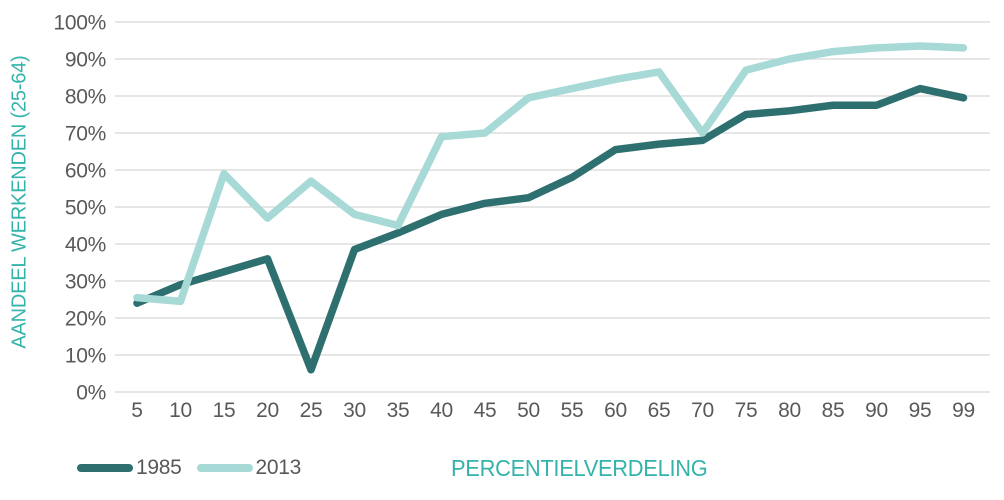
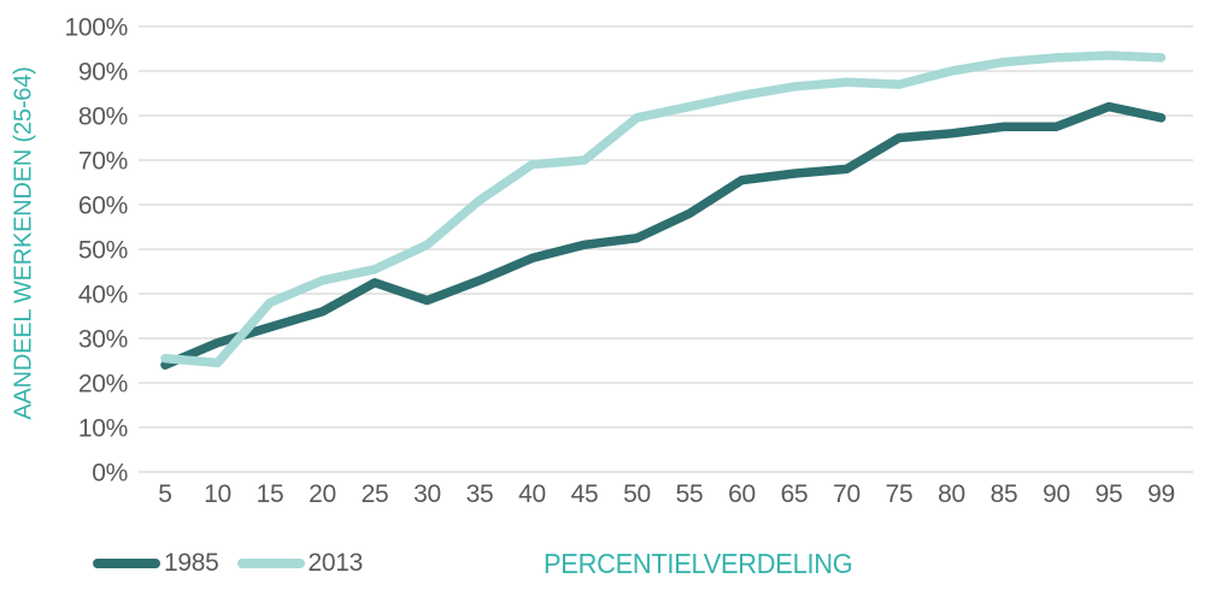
2013/15: 59% -> 38%
2013/20: 47% -> 43%
1985/25: 6% -> 42%
2013/25: 57% -> 46%
2013/30: 48% -> 51%
2013/35: 45% -> 61%
2013/70: 70% -> 88%
